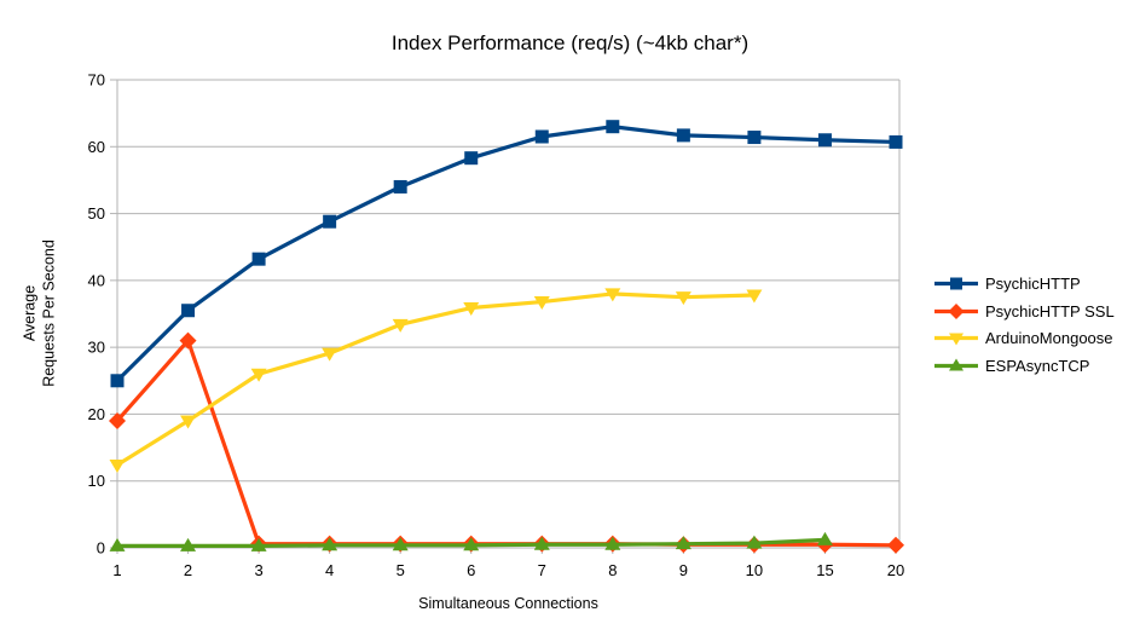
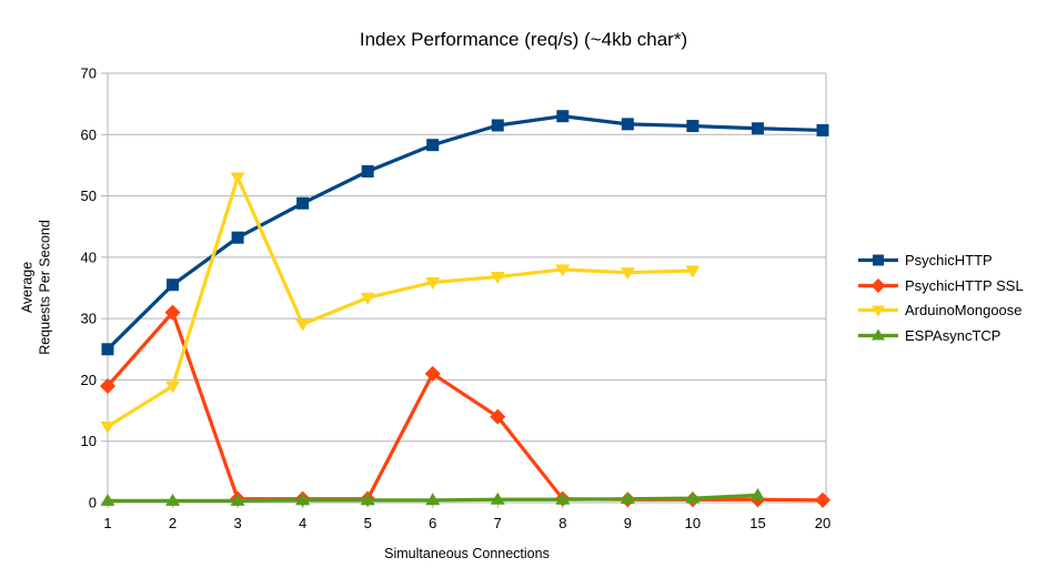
ArduinoMongoose/3: 26 -> 53
PsychicHTTP SSL/6: 1 -> 21
PsychicHTTP SSL/7: 1 -> 14
